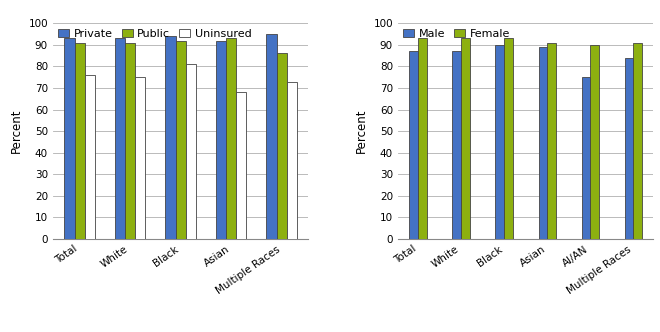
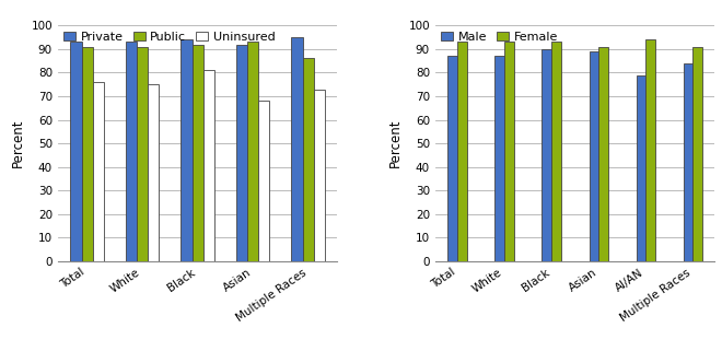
Male/AI/AN: 75 -> 79
Female/AI/AN: 90 -> 94
